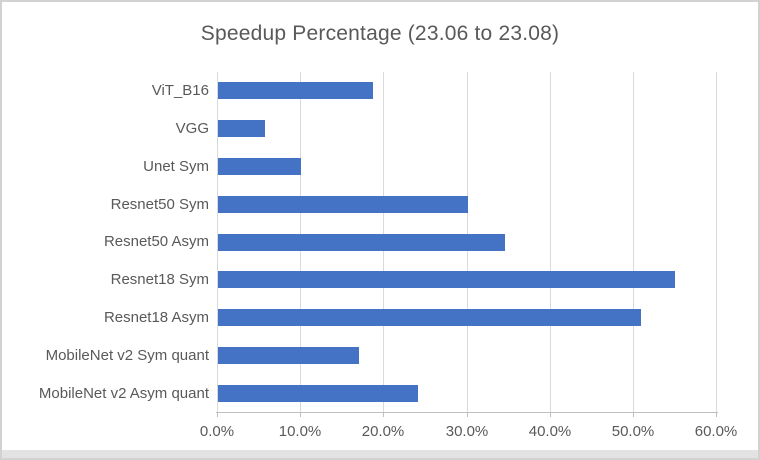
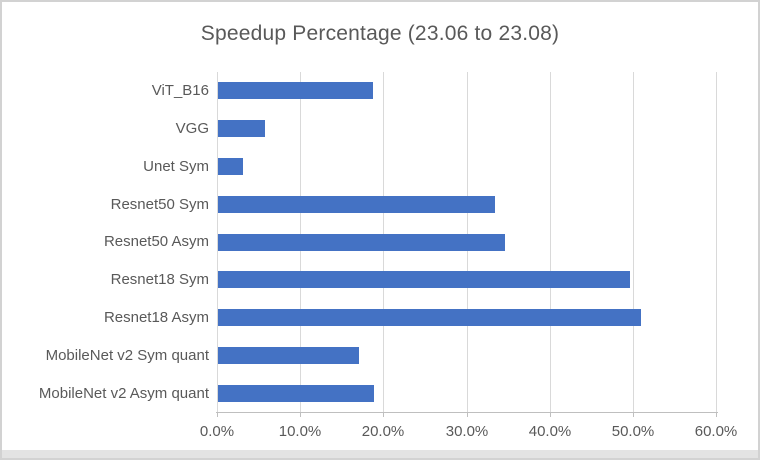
Unet Sym: 10% -> 3%
Resnet50 Sym: 30% -> 33%
Resnet18 Sym: 55% -> 50%
MobileNet v2 Asym quant: 24% -> 19%
